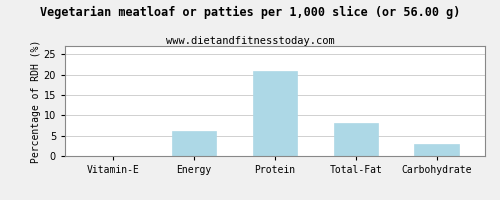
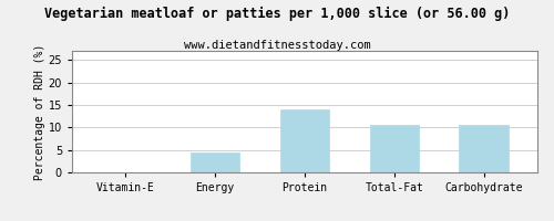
Energy: 6.2 -> 4.5
Protein: 20.9 -> 14.0
Total-Fat: 8.0 -> 10.5
Carbohydrate: 3.0 -> 10.5
